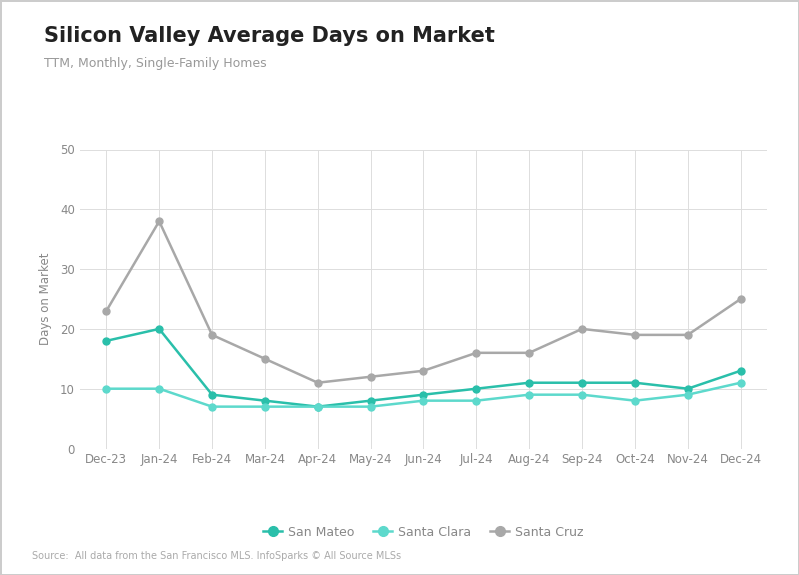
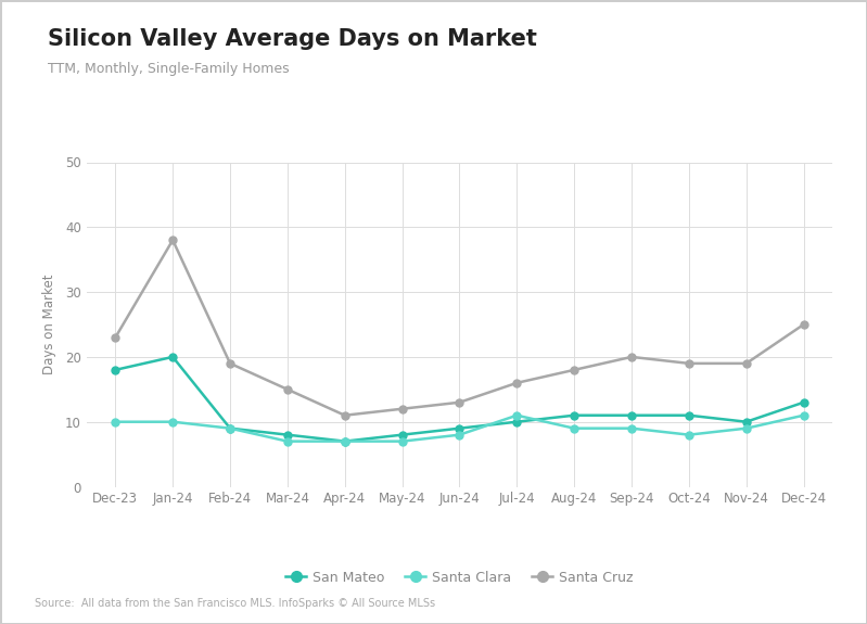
Santa Clara/Feb-24: 7 -> 9
Santa Clara/Jul-24: 8 -> 11
Santa Cruz/Aug-24: 16 -> 18
